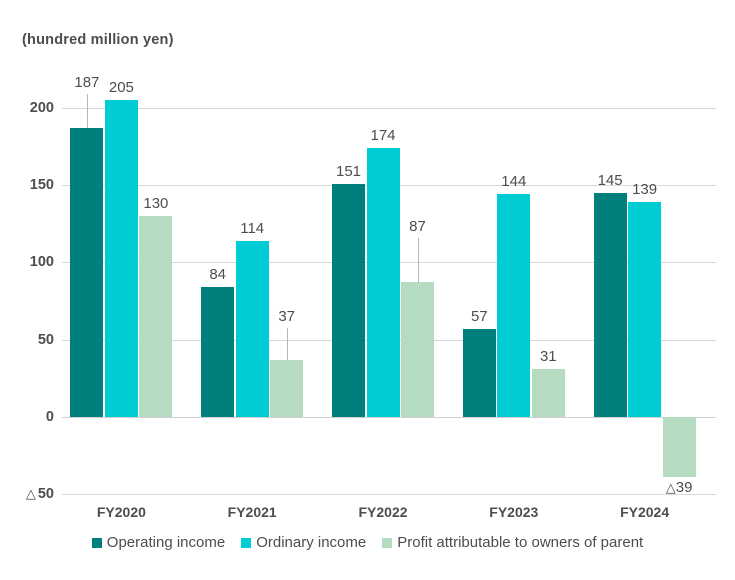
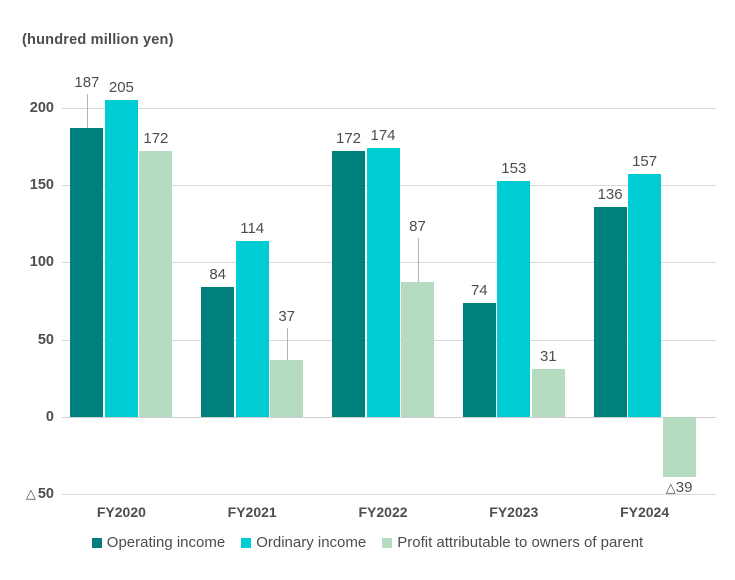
Profit attributable to owners of parent/FY2020: 130 -> 172
Operating income/FY2022: 151 -> 172
Operating income/FY2023: 57 -> 74
Ordinary income/FY2023: 144 -> 153
Operating income/FY2024: 145 -> 136
Ordinary income/FY2024: 139 -> 157
